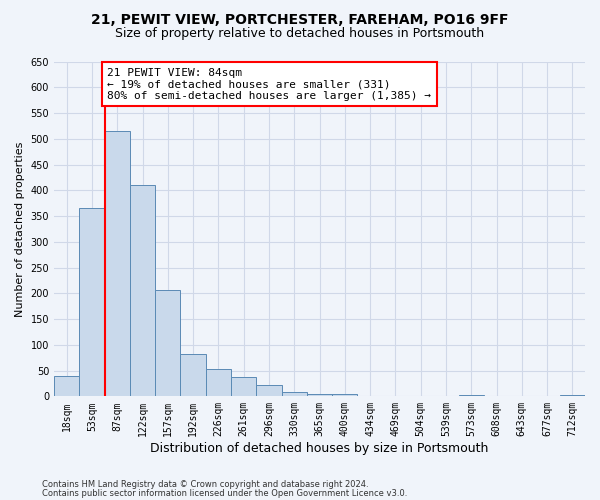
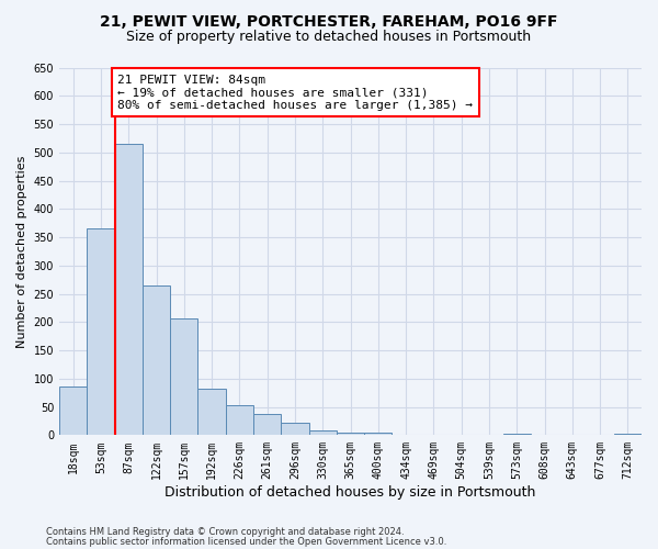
18sqm: 40 -> 86
122sqm: 410 -> 264
